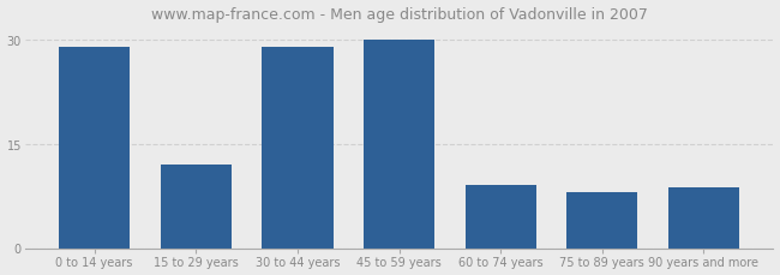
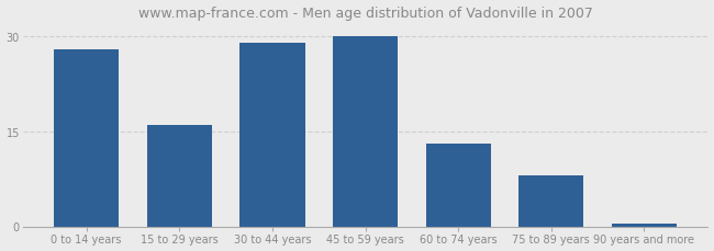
0 to 14 years: 29.0 -> 28.0
15 to 29 years: 12.0 -> 16.0
60 to 74 years: 9.0 -> 13.0
90 years and more: 8.8 -> 0.5
